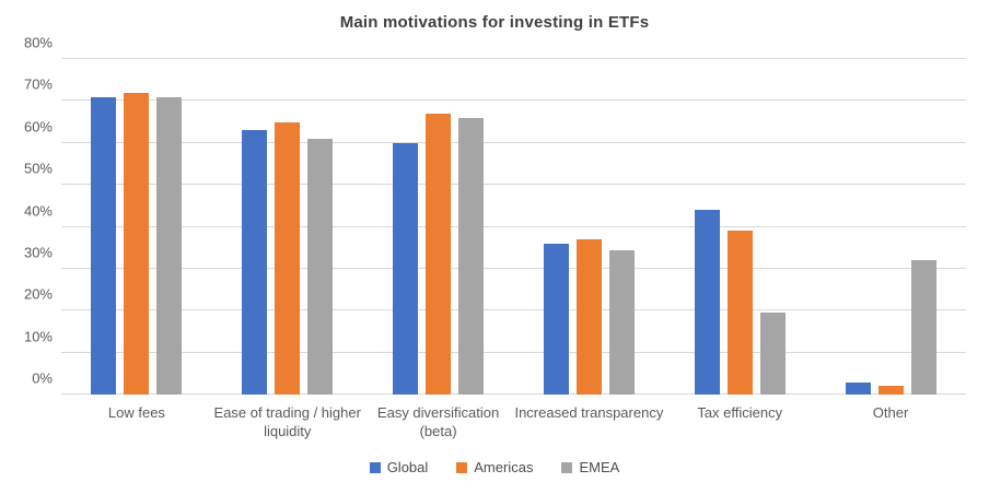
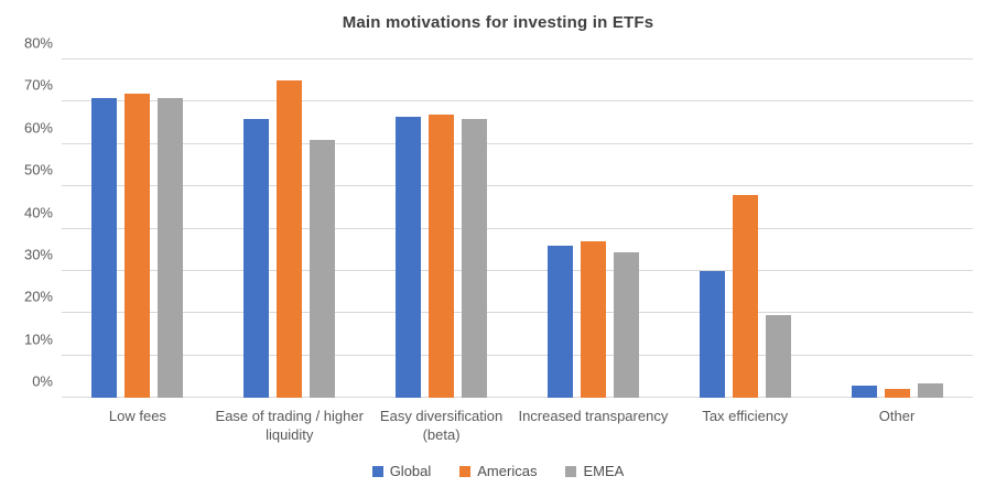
Global/Ease of trading / higher liquidity: 63% -> 66%
Americas/Ease of trading / higher liquidity: 65% -> 75%
Global/Easy diversification (beta): 60% -> 66%
Global/Tax efficiency: 44% -> 30%
Americas/Tax efficiency: 39% -> 48%
EMEA/Other: 32% -> 4%
